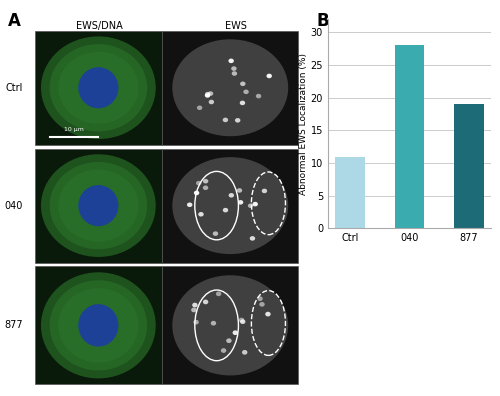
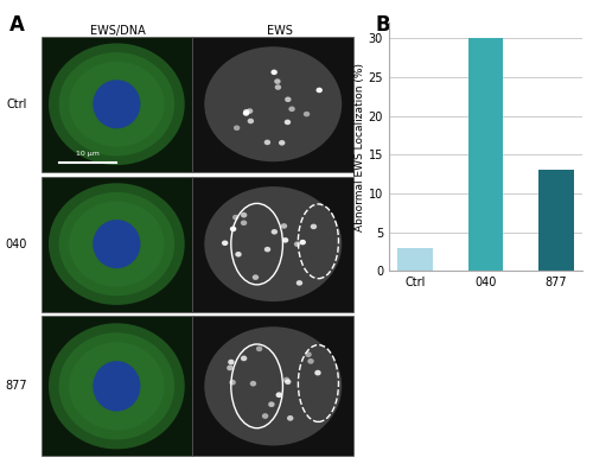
Ctrl: 11 -> 3
040: 28 -> 30
877: 19 -> 13
